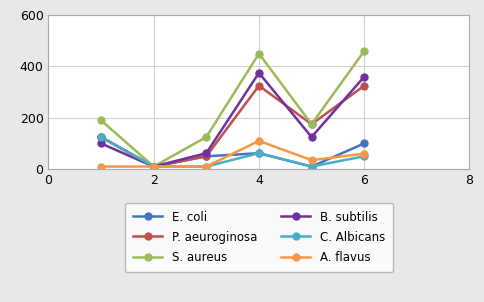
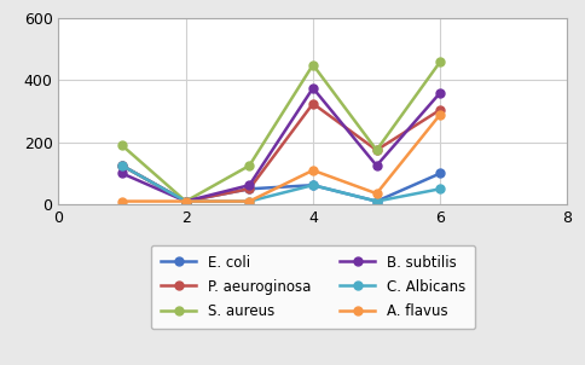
P. aeuroginosa/6: 325 -> 305
A. flavus/6: 60 -> 290
